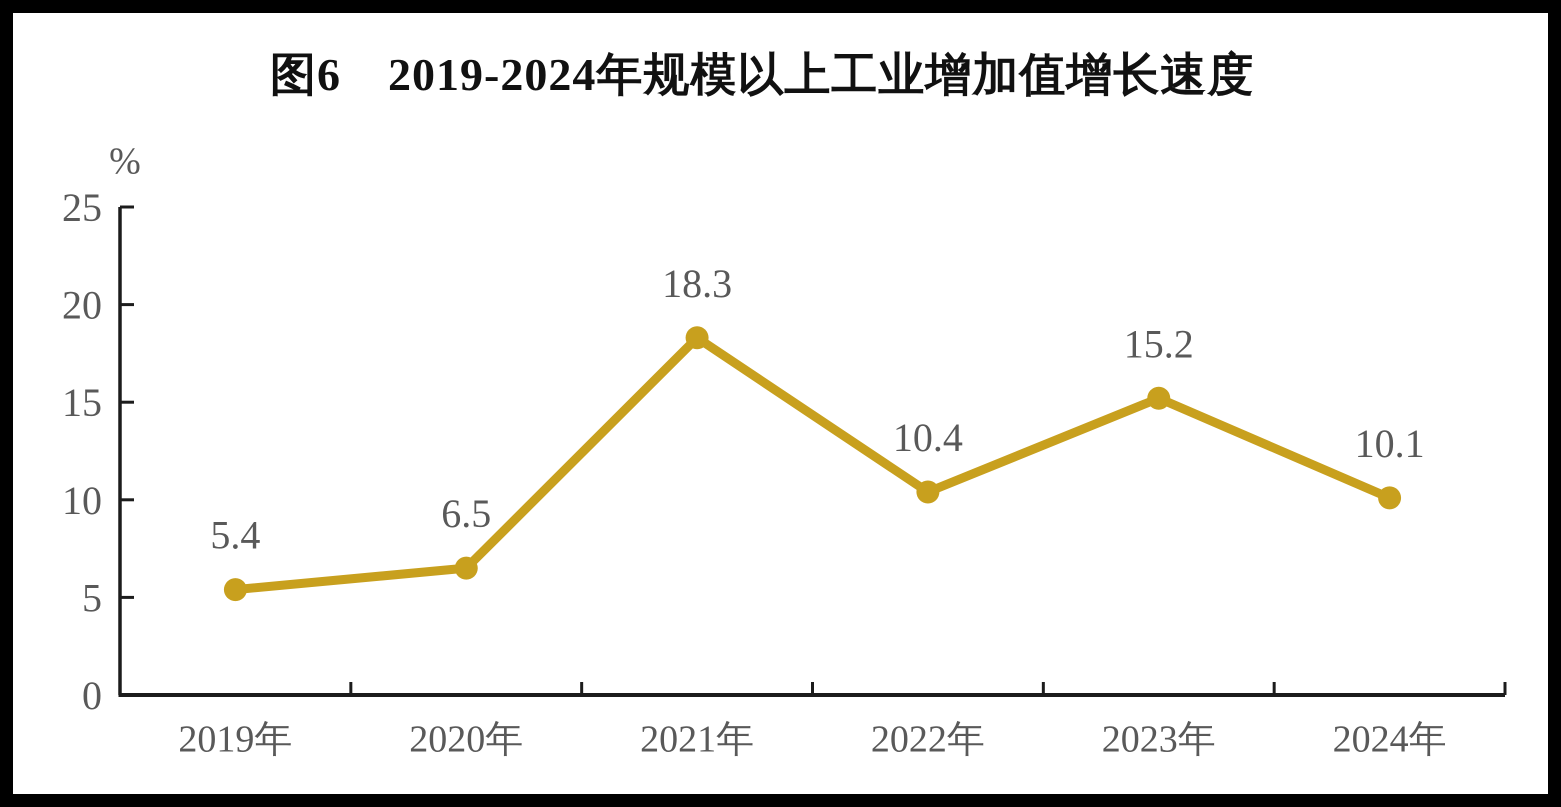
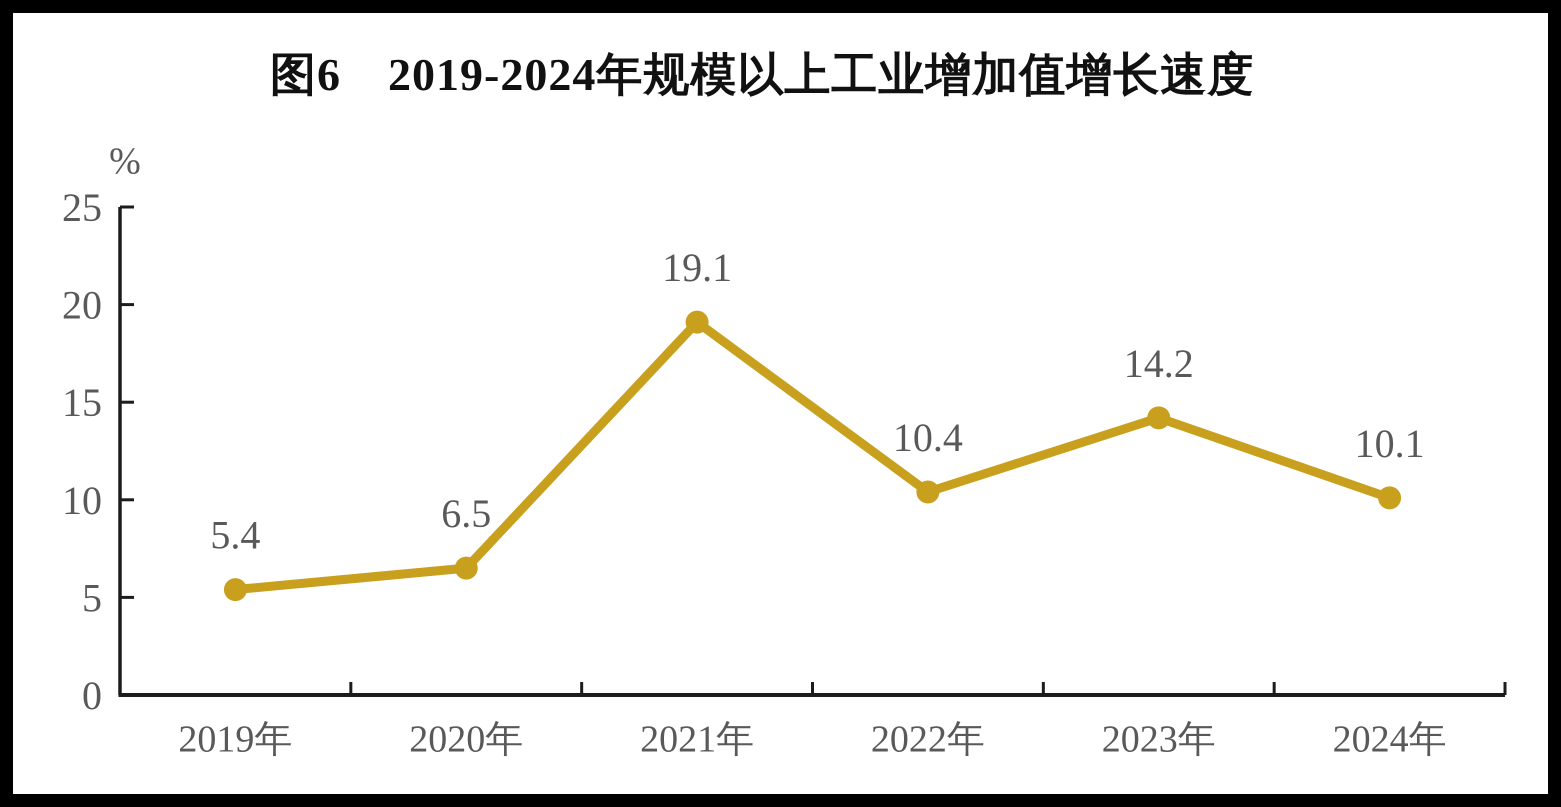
2021年: 18.3 -> 19.1
2023年: 15.2 -> 14.2
